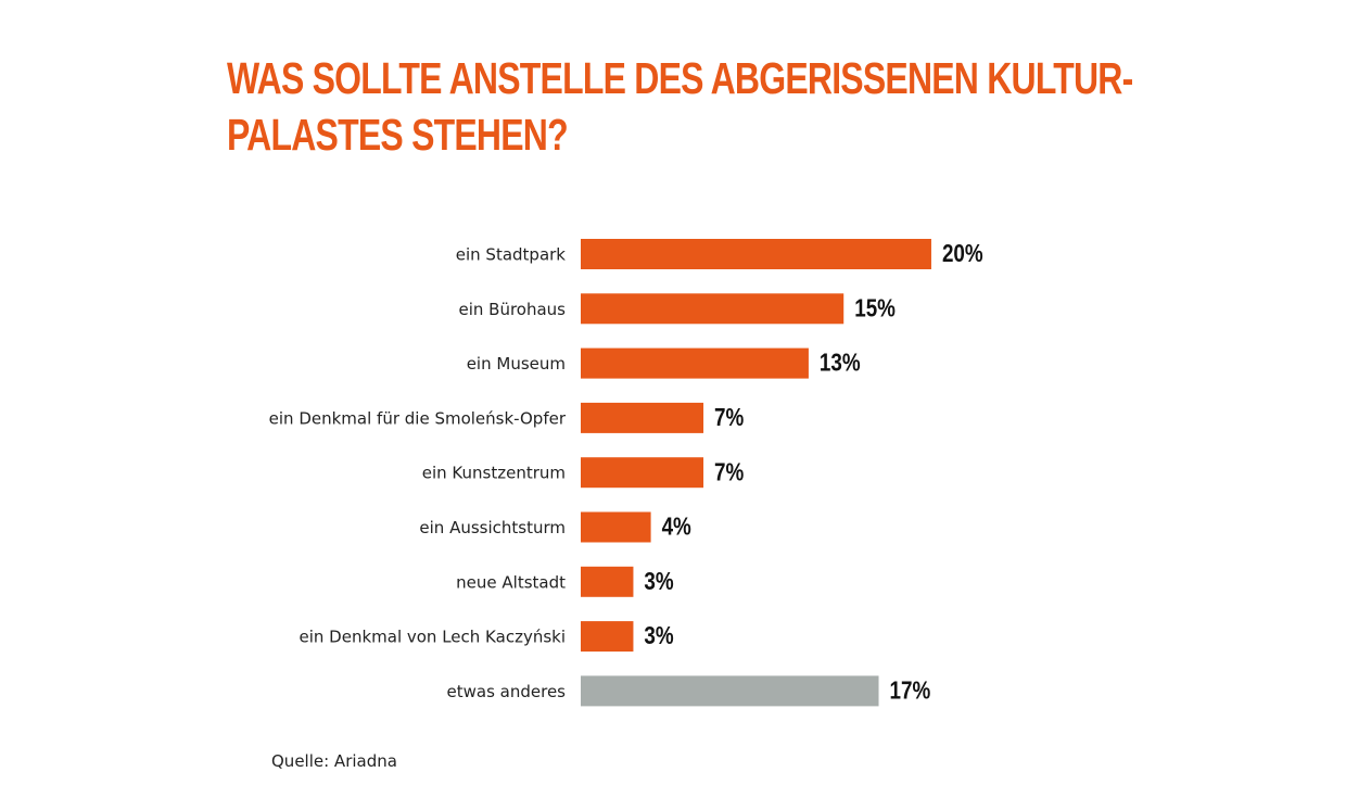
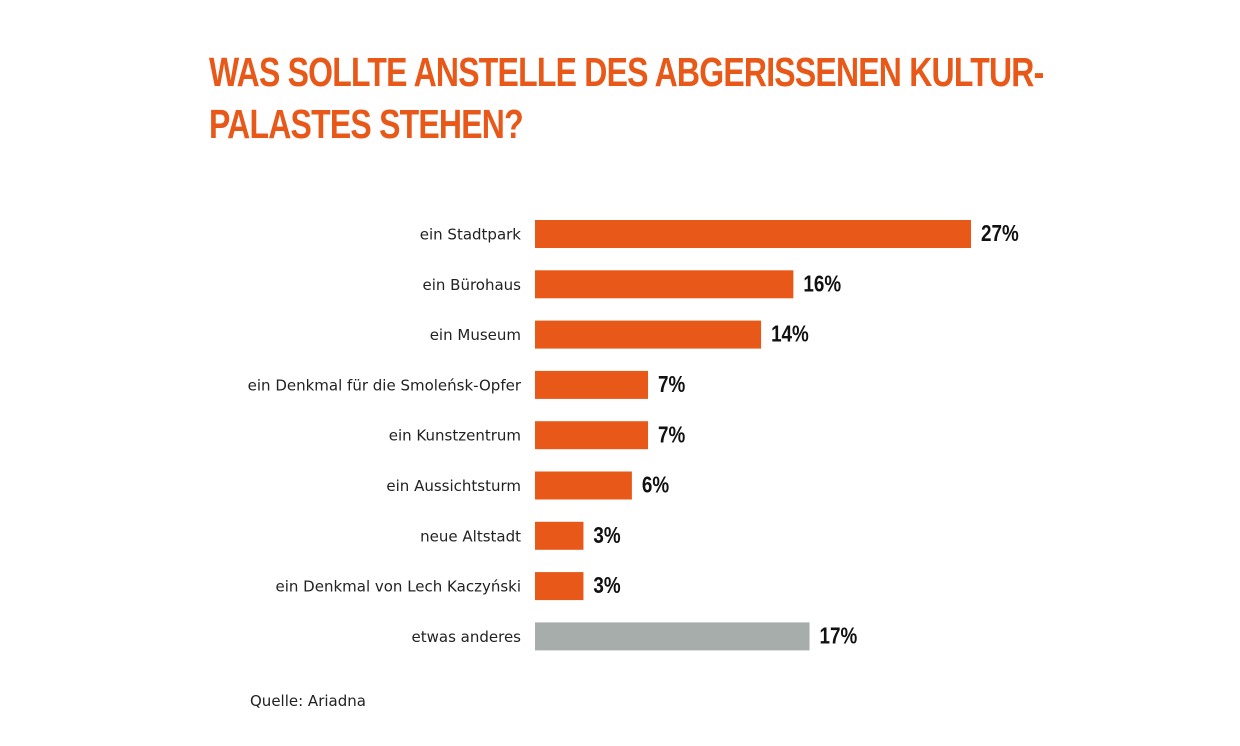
ein Stadtpark: 20% -> 27%
ein Bürohaus: 15% -> 16%
ein Museum: 13% -> 14%
ein Aussichtsturm: 4% -> 6%
